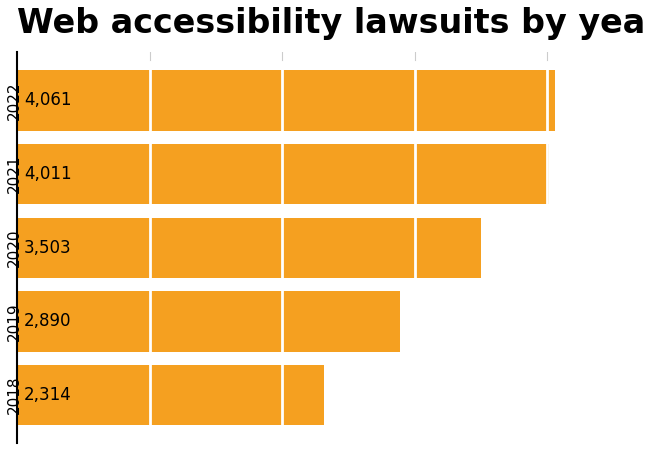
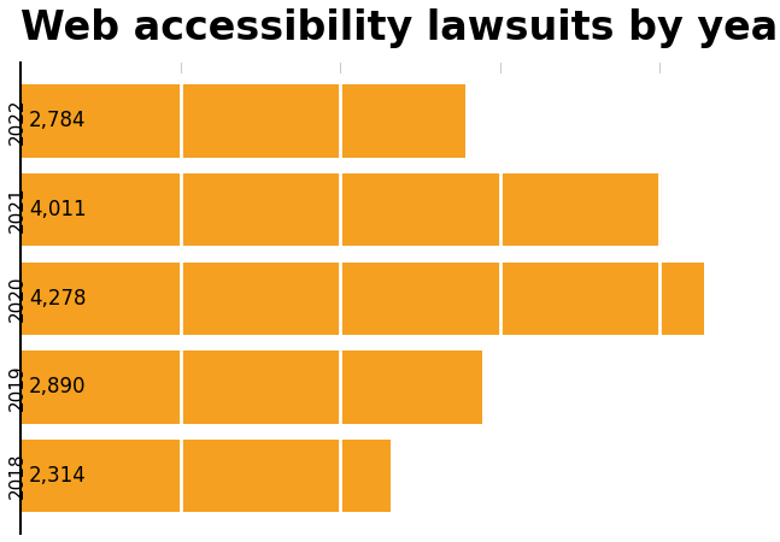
2022: 4,061 -> 2,784
2020: 3,503 -> 4,278
